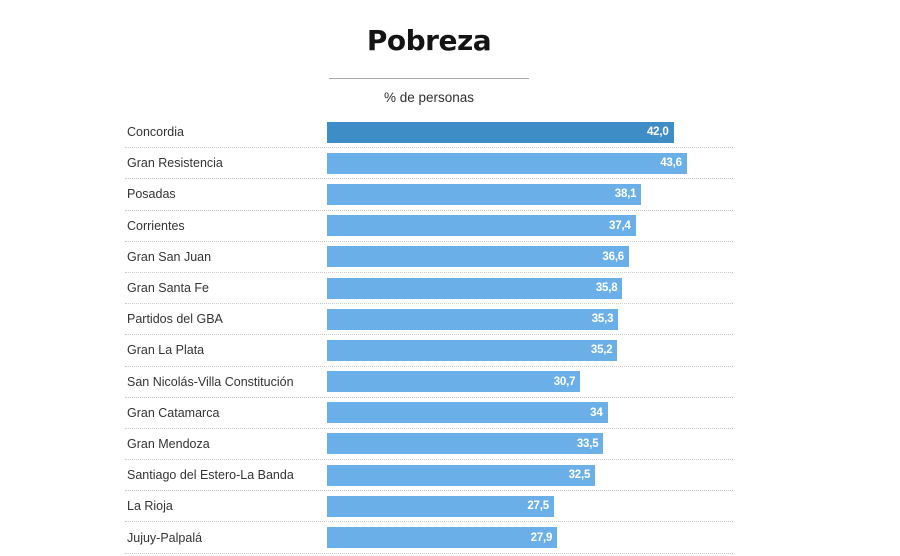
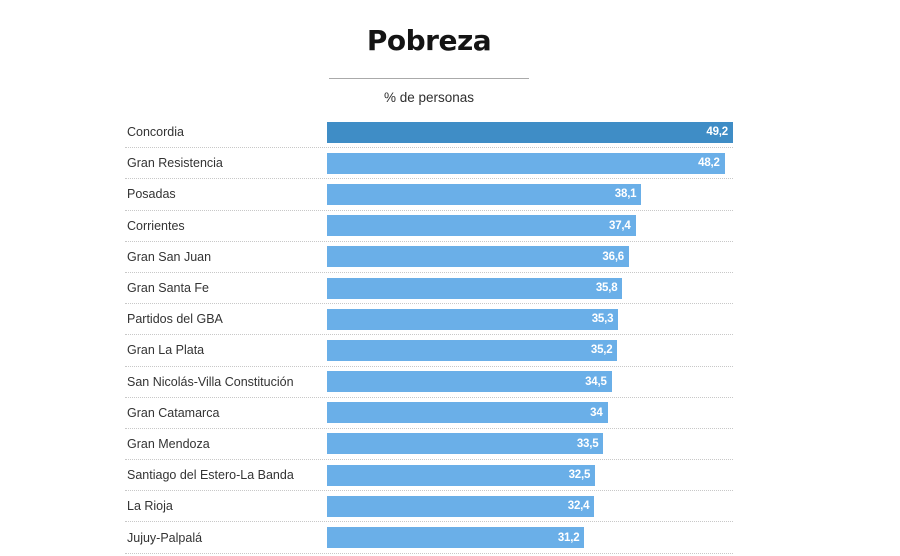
Concordia: 42,0 -> 49,2
Gran Resistencia: 43,6 -> 48,2
San Nicolás-Villa Constitución: 30,7 -> 34,5
La Rioja: 27,5 -> 32,4
Jujuy-Palpalá: 27,9 -> 31,2
